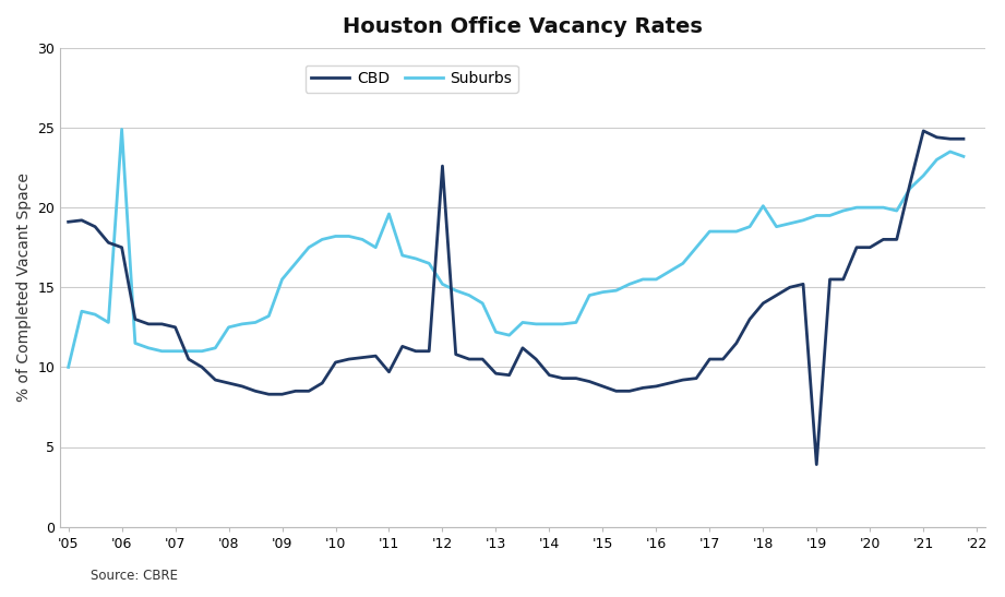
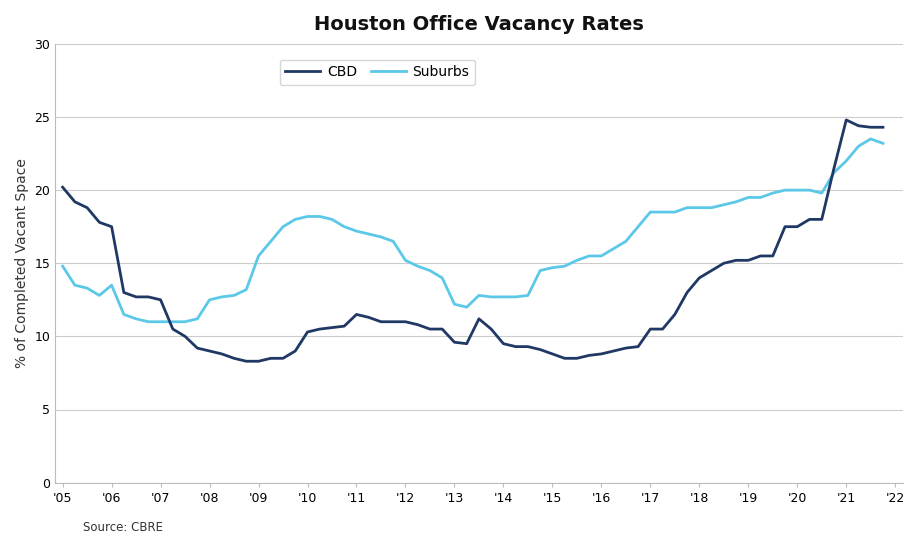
CBD/'05: 19.1 -> 20.2
Suburbs/'05: 10.0 -> 14.8
Suburbs/'06: 24.9 -> 13.5
CBD/'11: 9.7 -> 11.5
Suburbs/'11: 19.6 -> 17.2
CBD/'12: 22.6 -> 11.0
Suburbs/'18: 20.1 -> 18.8
CBD/'19: 3.9 -> 15.2
